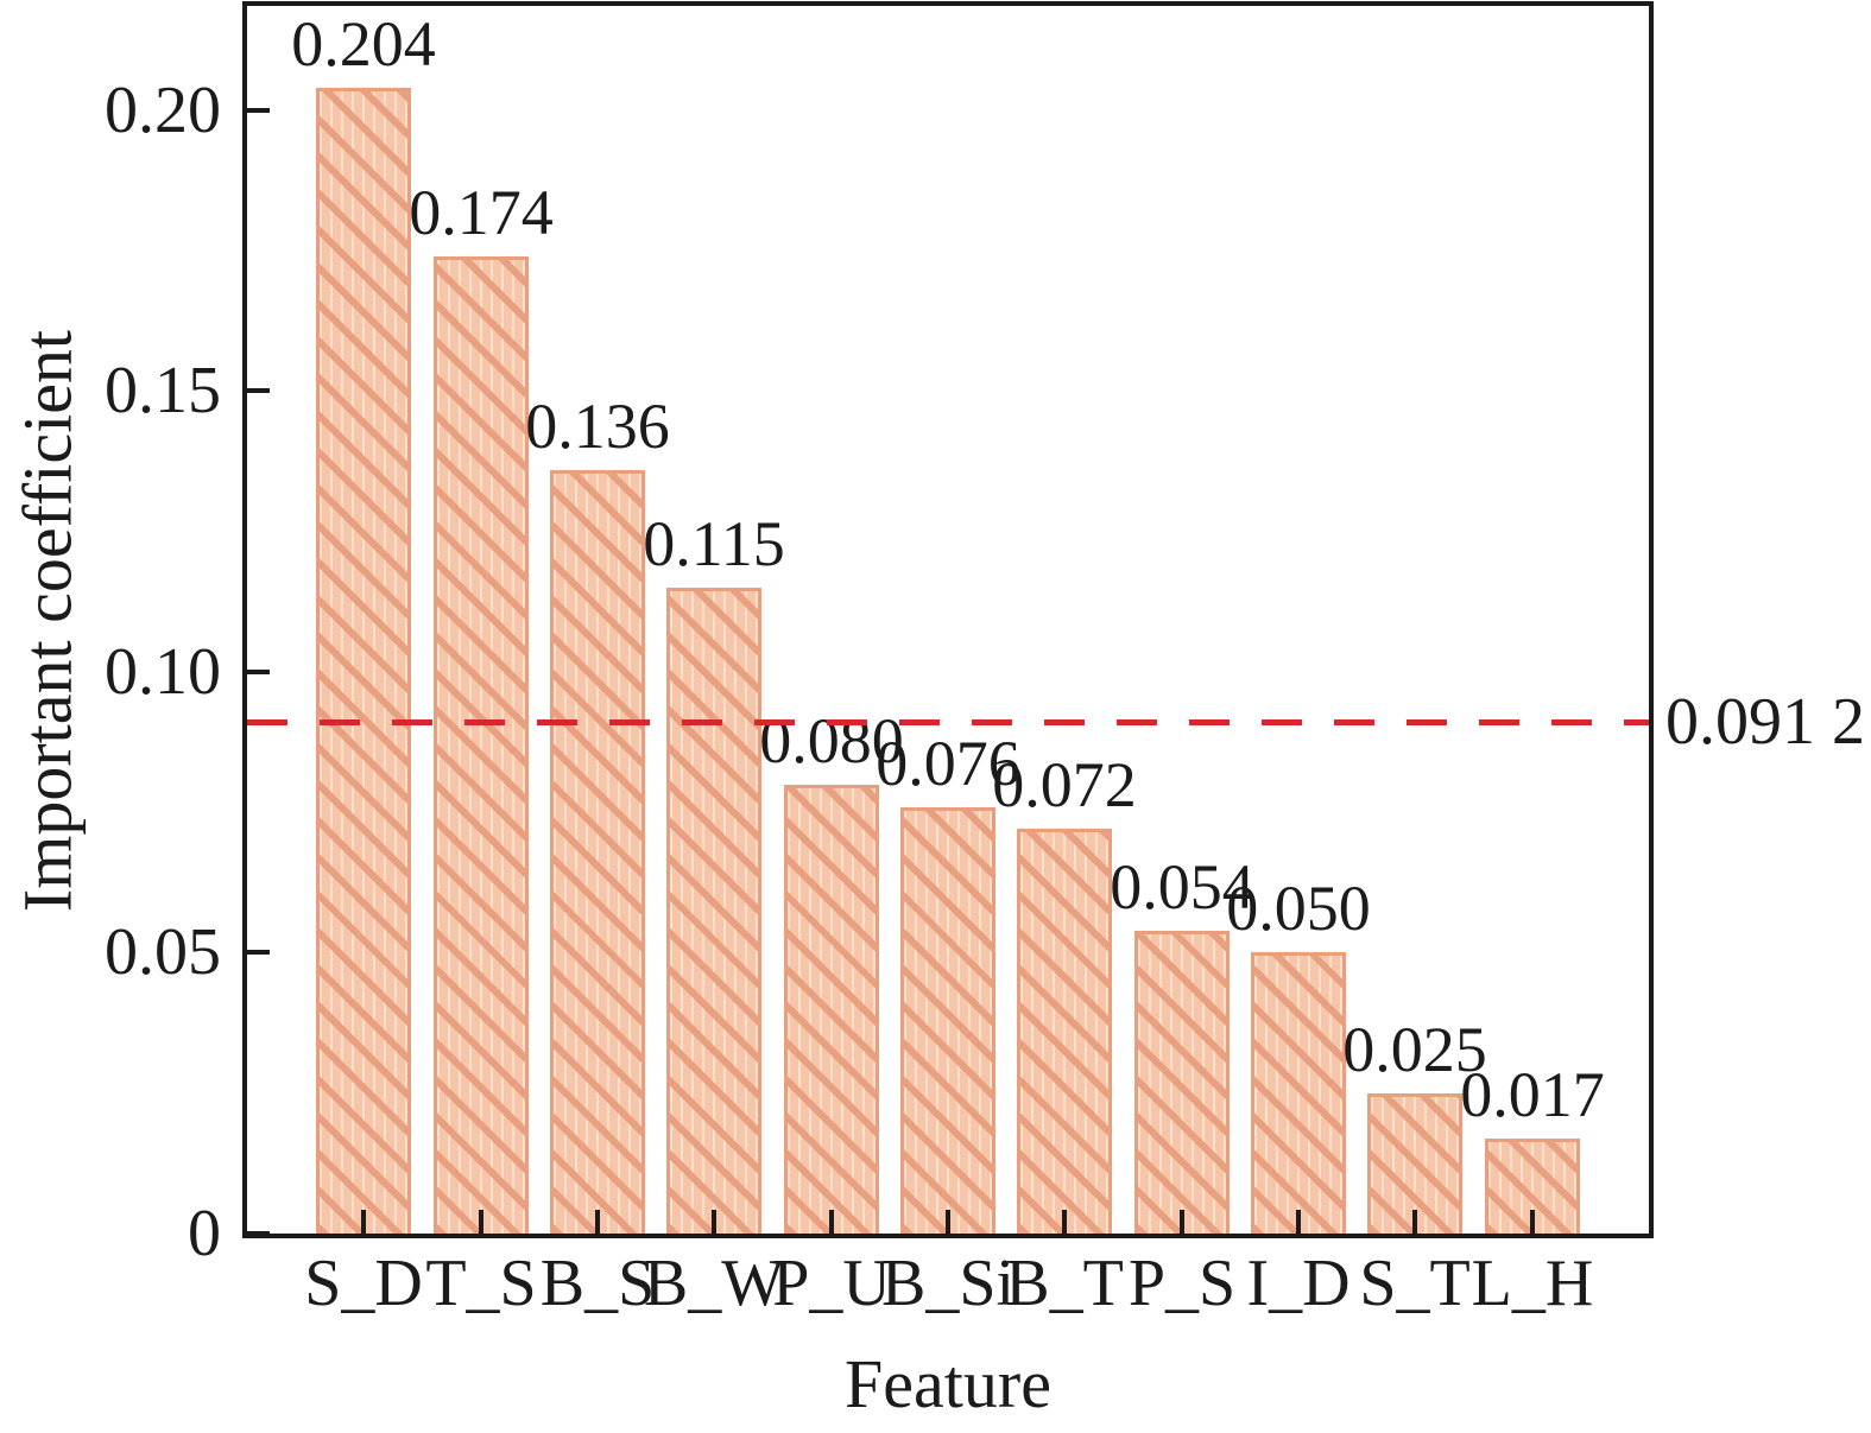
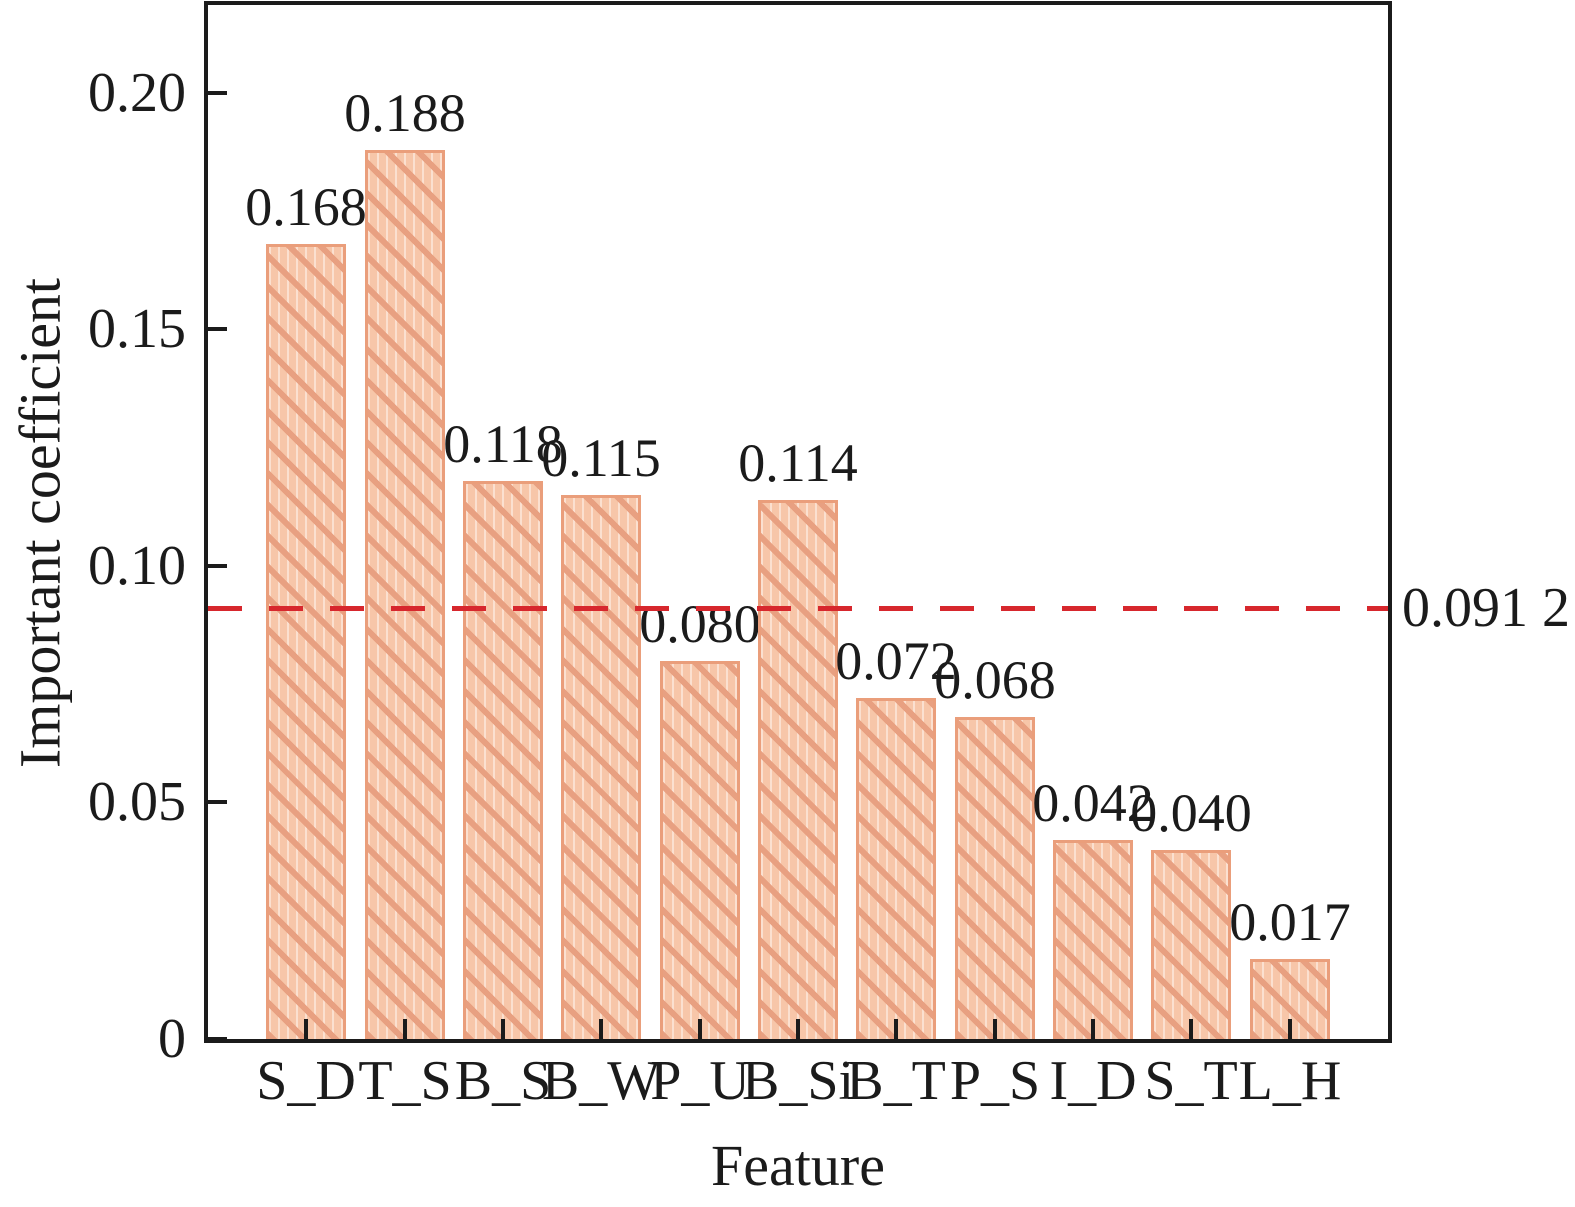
S_D: 0.204 -> 0.168
T_S: 0.174 -> 0.188
B_S: 0.136 -> 0.118
B_Si: 0.076 -> 0.114
P_S: 0.054 -> 0.068
I_D: 0.050 -> 0.042
S_T: 0.025 -> 0.040
